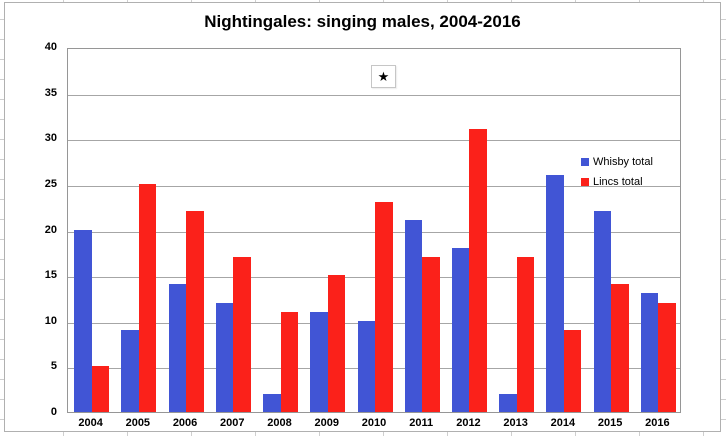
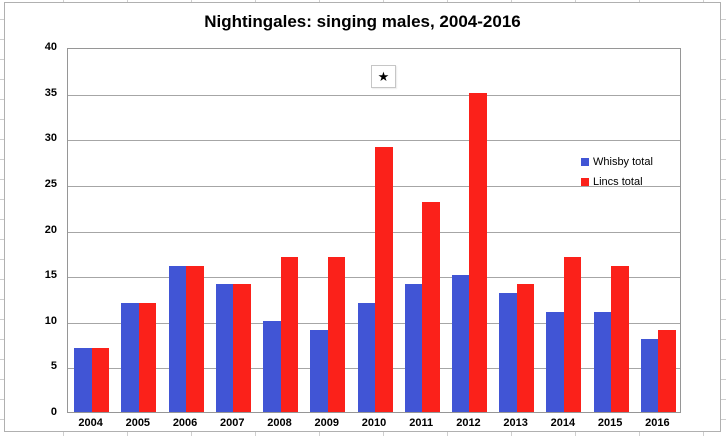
Whisby total/2004: 20 -> 7
Lincs total/2004: 5 -> 7
Whisby total/2005: 9 -> 12
Lincs total/2005: 25 -> 12
Whisby total/2006: 14 -> 16
Lincs total/2006: 22 -> 16
Whisby total/2007: 12 -> 14
Lincs total/2007: 17 -> 14
Whisby total/2008: 2 -> 10
Lincs total/2008: 11 -> 17
Whisby total/2009: 11 -> 9
Lincs total/2009: 15 -> 17
Whisby total/2010: 10 -> 12
Lincs total/2010: 23 -> 29
Whisby total/2011: 21 -> 14
Lincs total/2011: 17 -> 23
Whisby total/2012: 18 -> 15
Lincs total/2012: 31 -> 35
Whisby total/2013: 2 -> 13
Lincs total/2013: 17 -> 14
Whisby total/2014: 26 -> 11
Lincs total/2014: 9 -> 17
Whisby total/2015: 22 -> 11
Lincs total/2015: 14 -> 16
Whisby total/2016: 13 -> 8
Lincs total/2016: 12 -> 9
